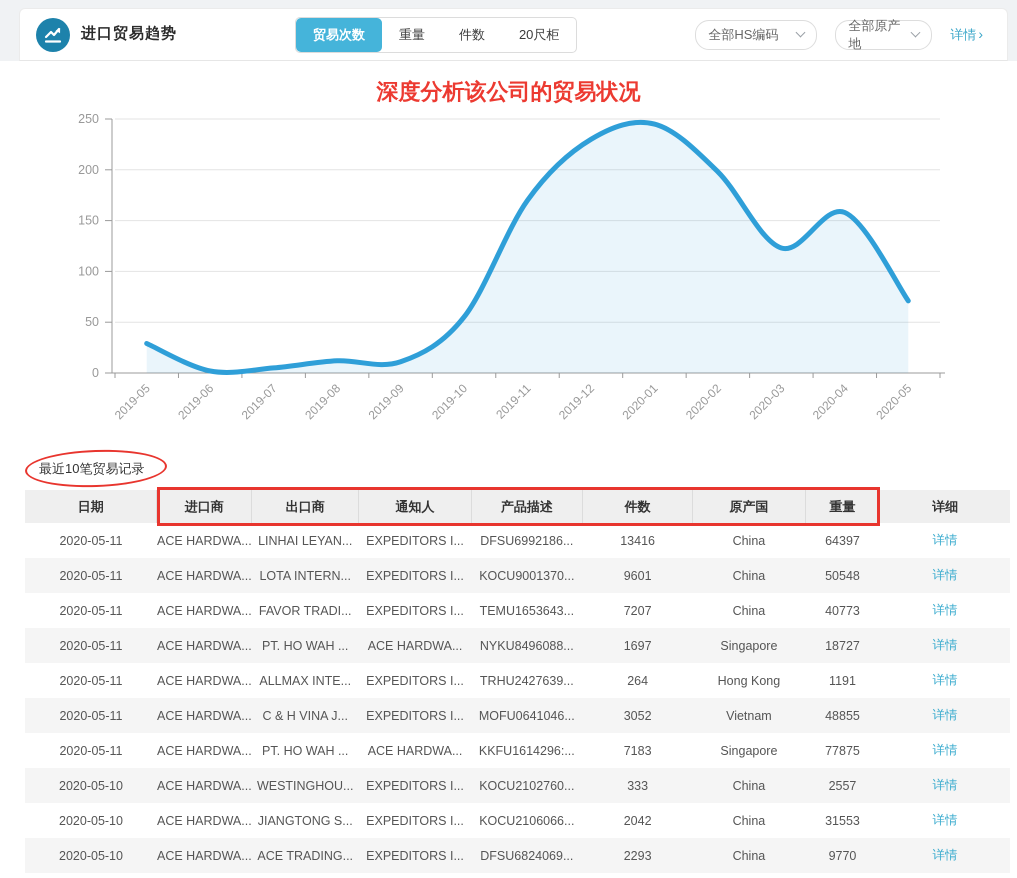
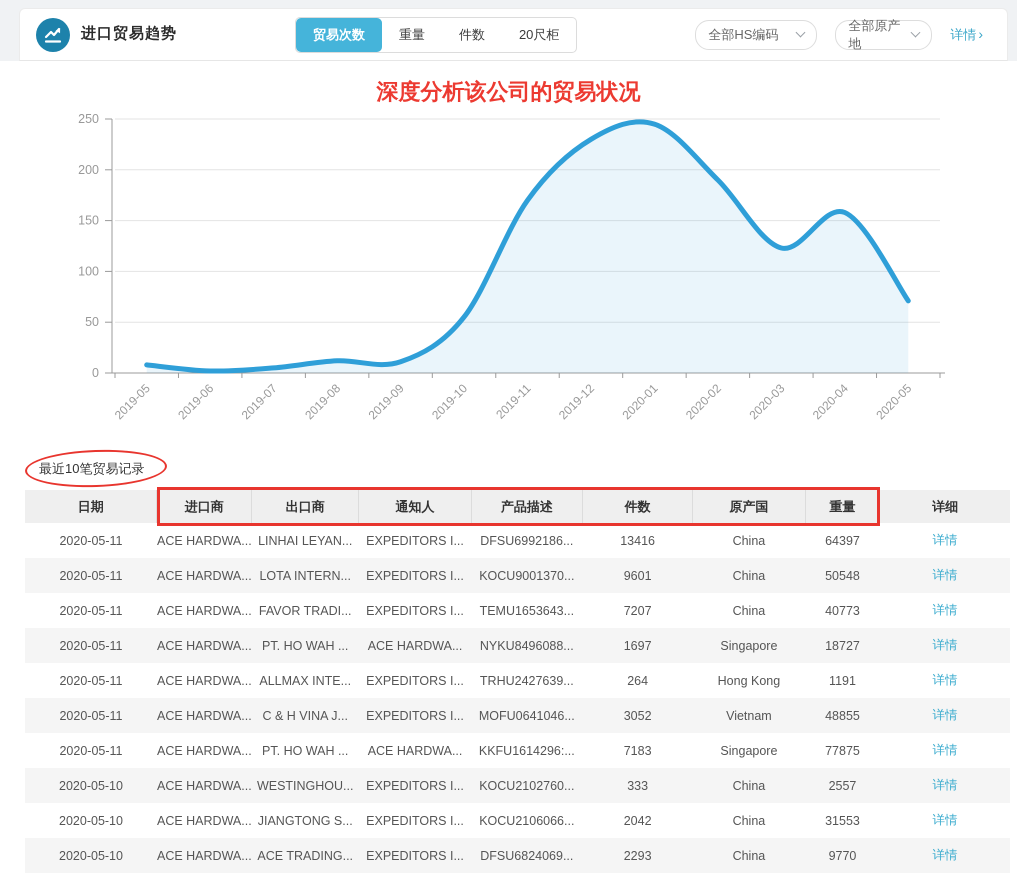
2019-05: 29 -> 8
2020-02: 198 -> 190
